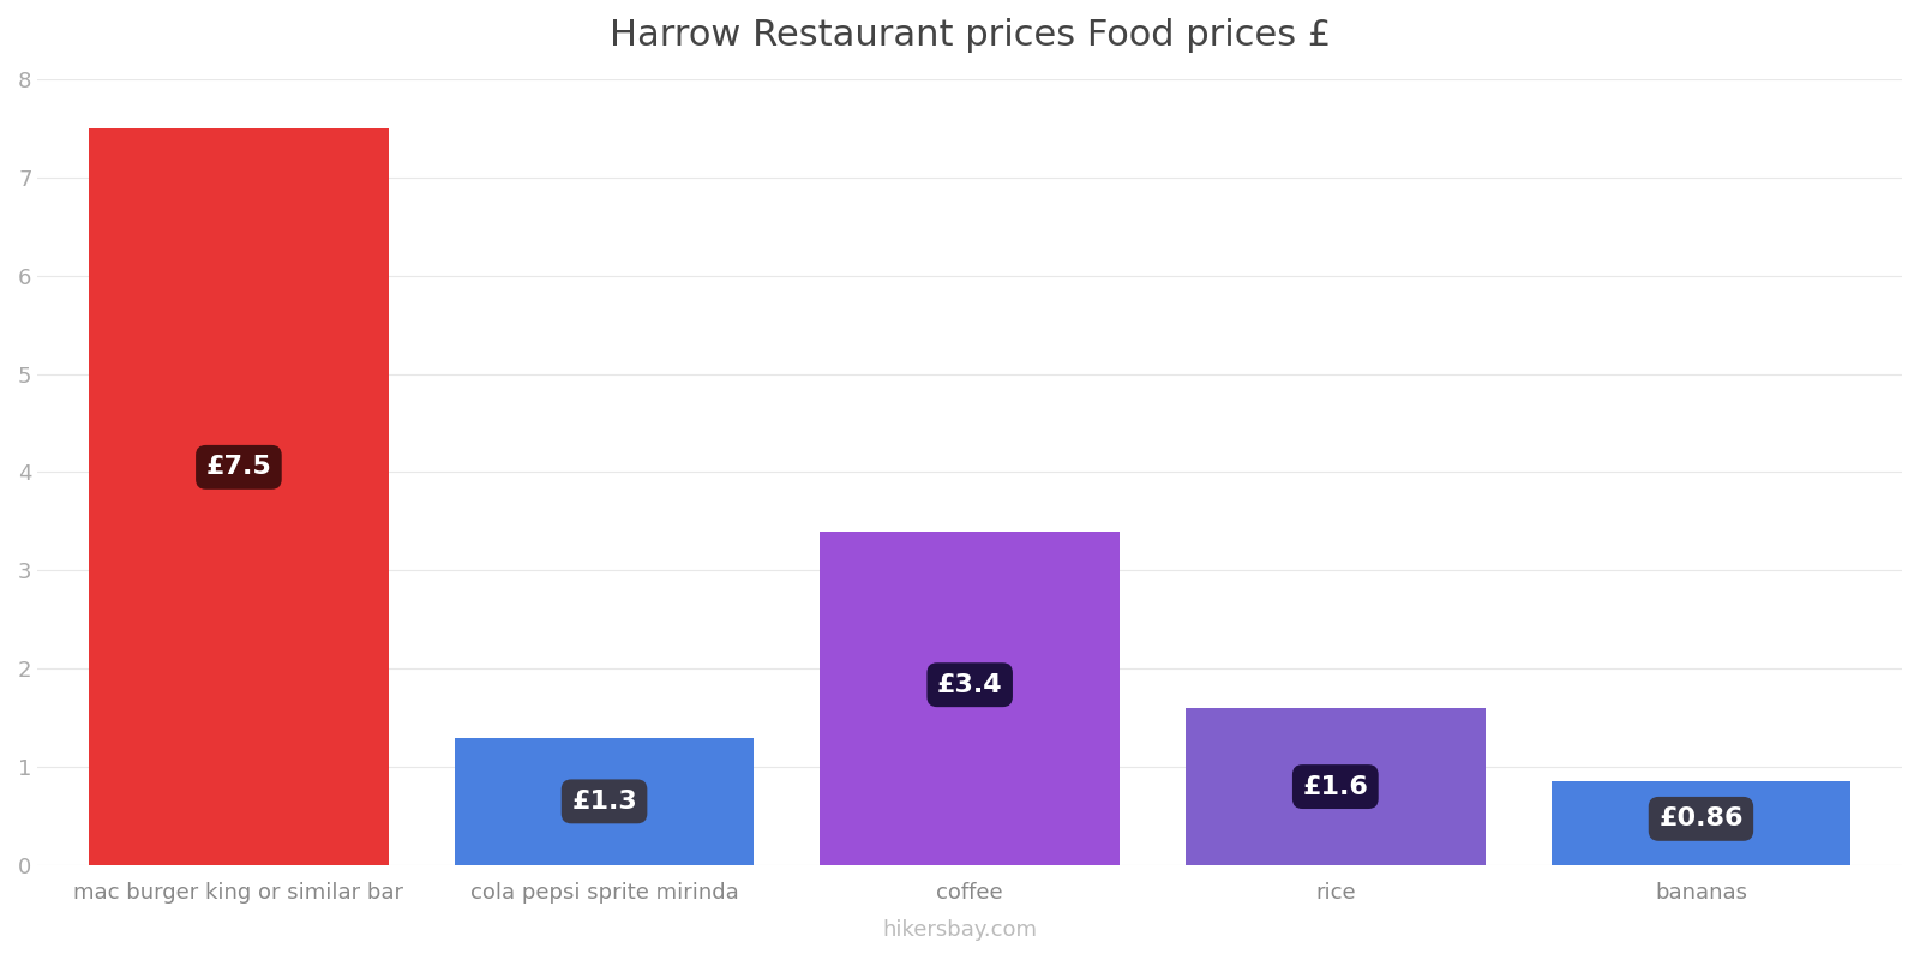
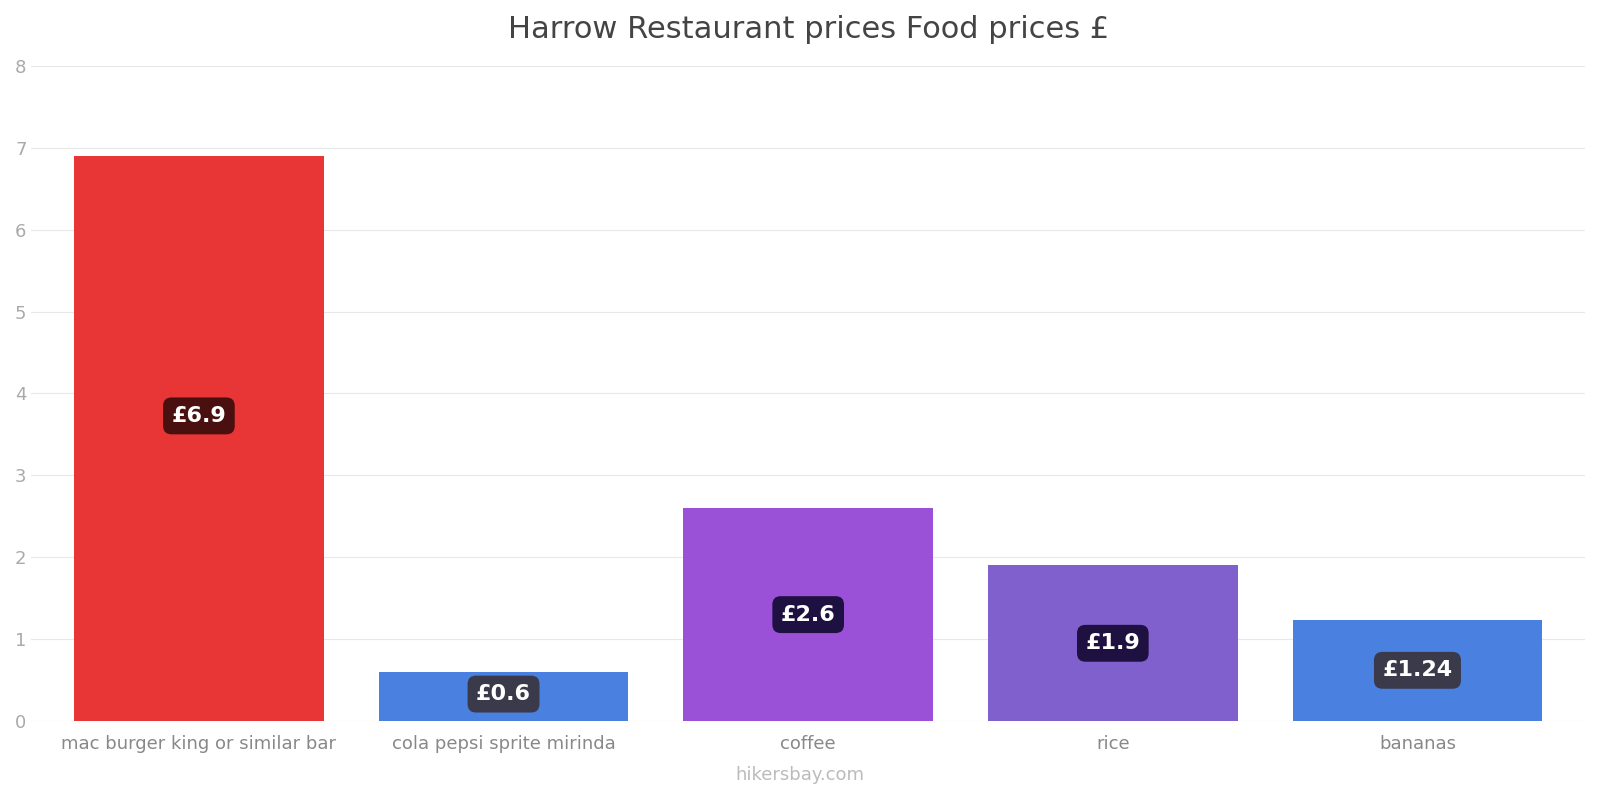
mac burger king or similar bar: £7.5 -> £6.9
cola pepsi sprite mirinda: £1.3 -> £0.6
coffee: £3.4 -> £2.6
rice: £1.6 -> £1.9
bananas: £0.86 -> £1.24
